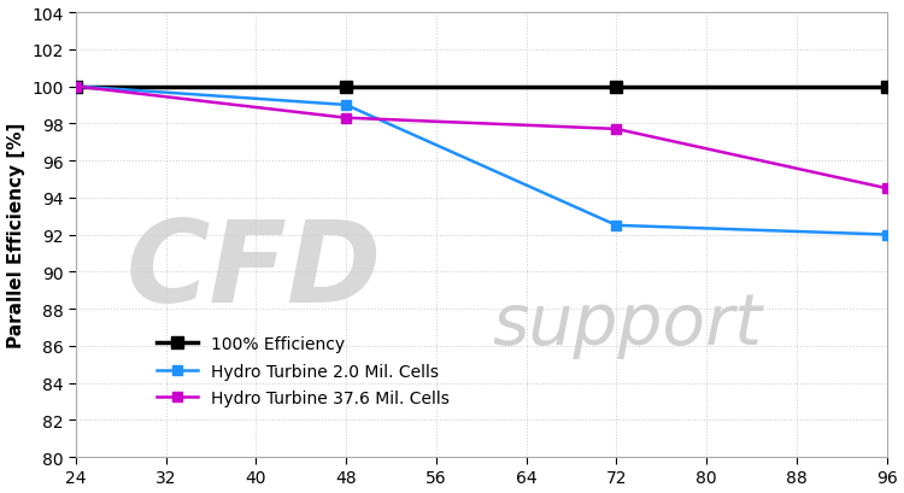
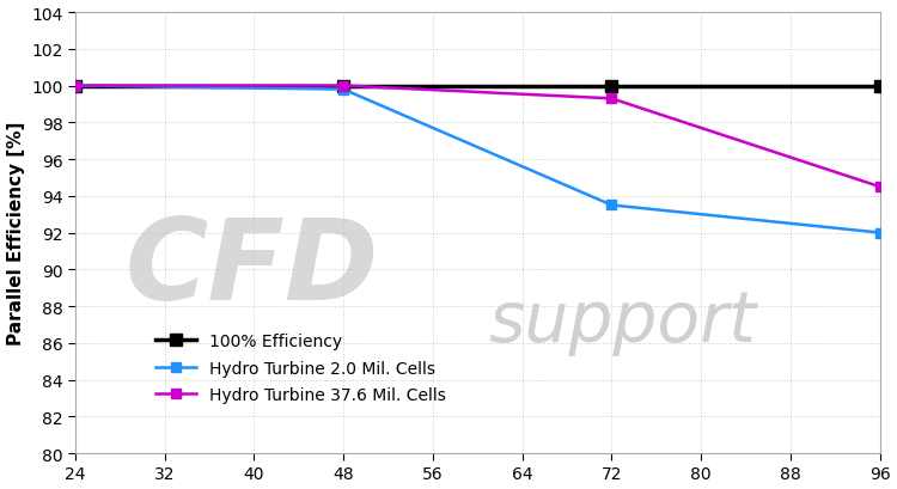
Hydro Turbine 2.0 Mil. Cells/48: 99.0 -> 99.8
Hydro Turbine 37.6 Mil. Cells/48: 98.3 -> 100.0
Hydro Turbine 2.0 Mil. Cells/72: 92.5 -> 93.5
Hydro Turbine 37.6 Mil. Cells/72: 97.7 -> 99.3
